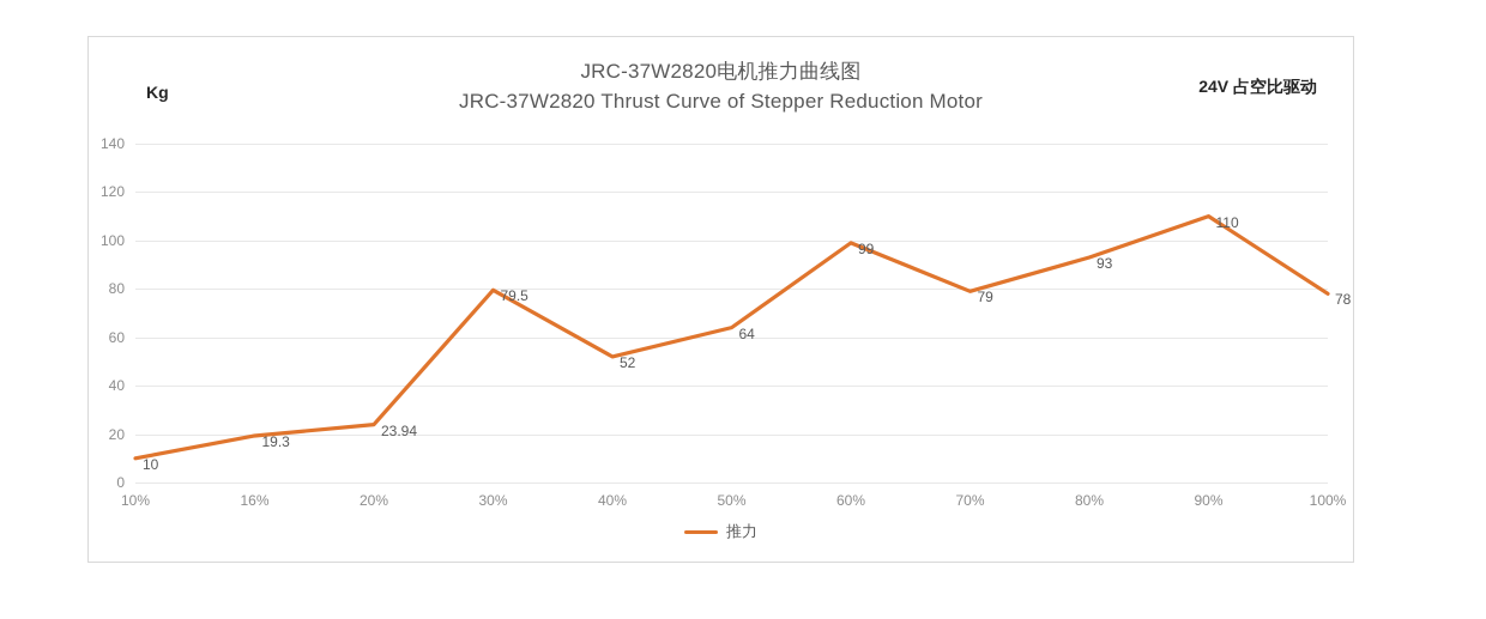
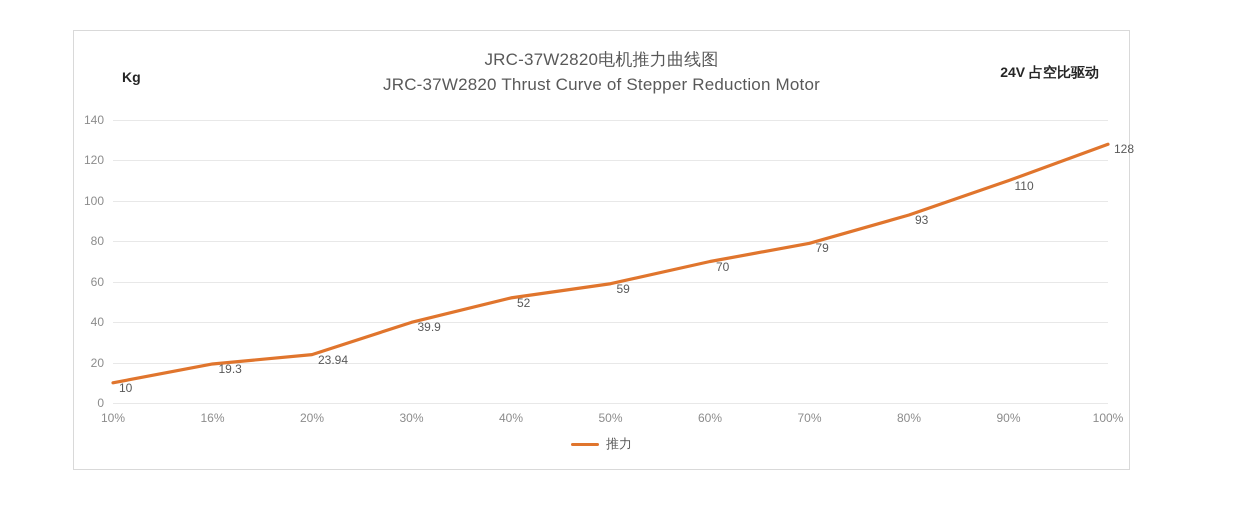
30%: 79.5 -> 39.9
50%: 64 -> 59
60%: 99 -> 70
100%: 78 -> 128
